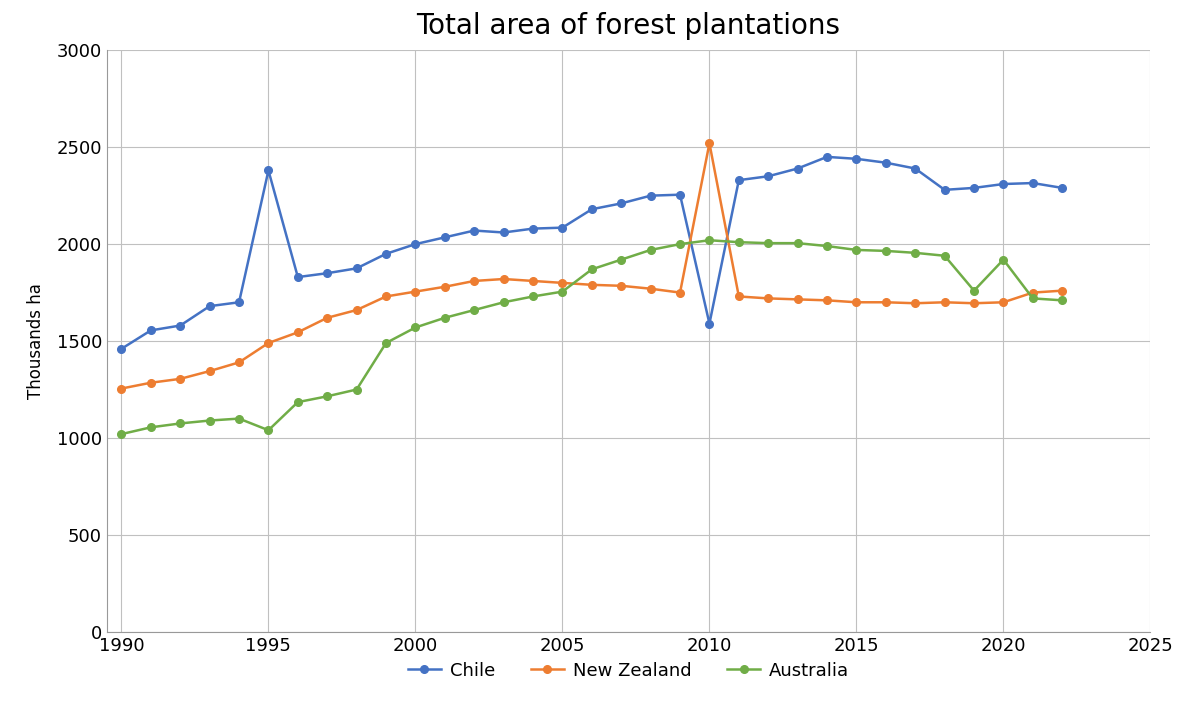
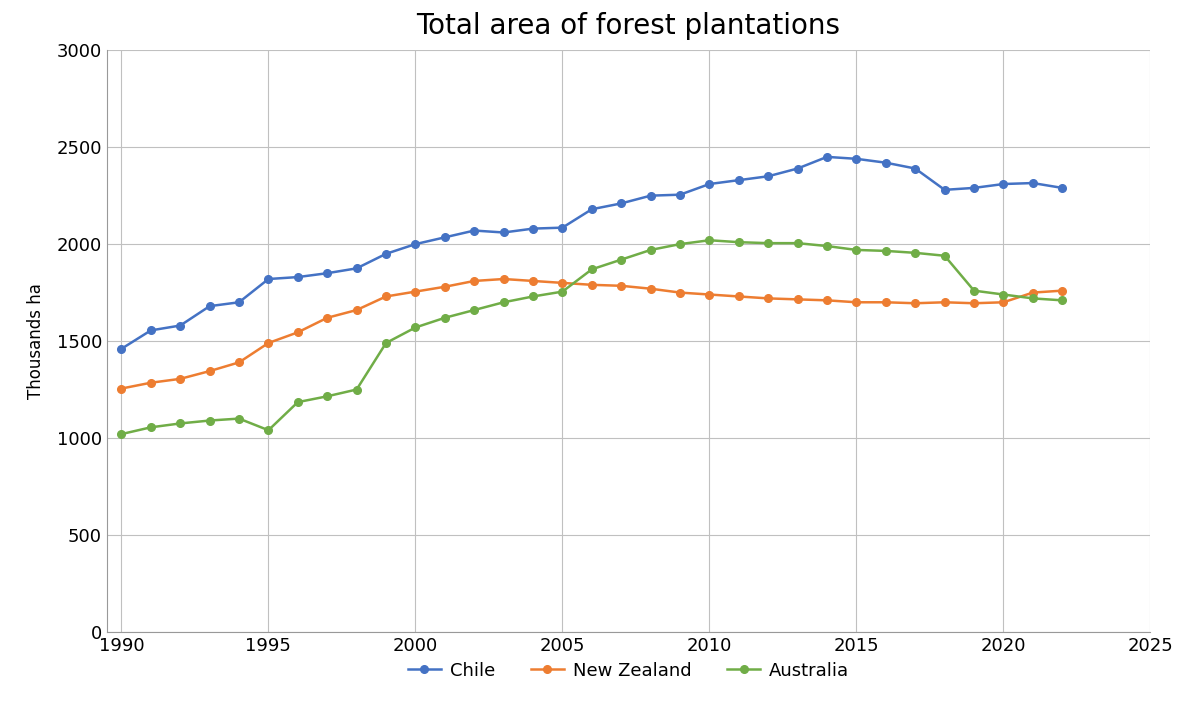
Chile/1995: 2380 -> 1820
Chile/2010: 1590 -> 2310
New Zealand/2010: 2520 -> 1740
Australia/2020: 1920 -> 1740
